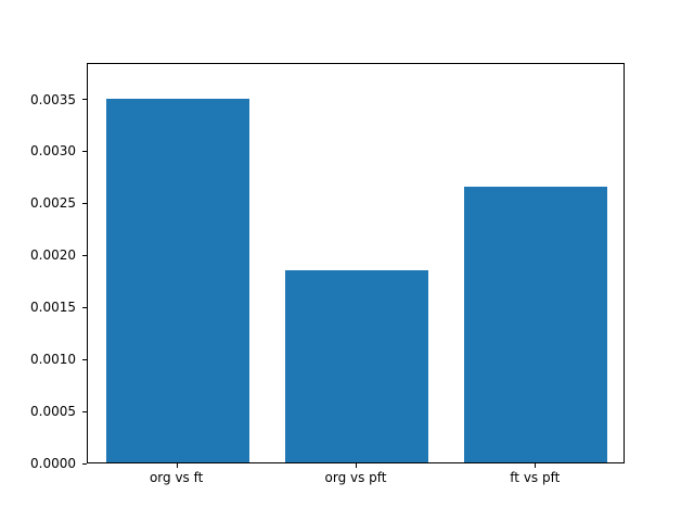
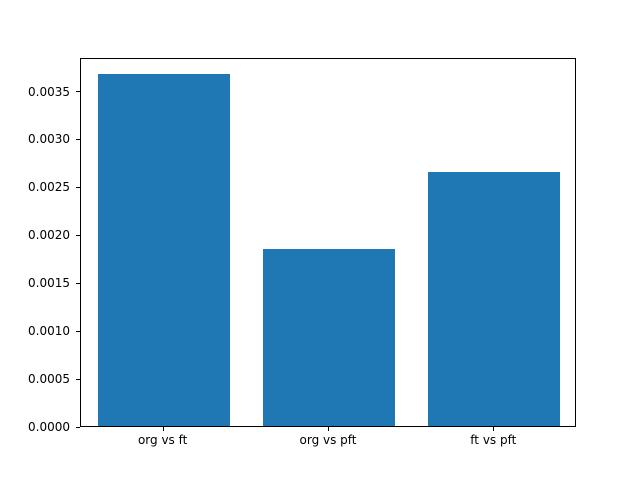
org vs ft: 0.0035 -> 0.0037
